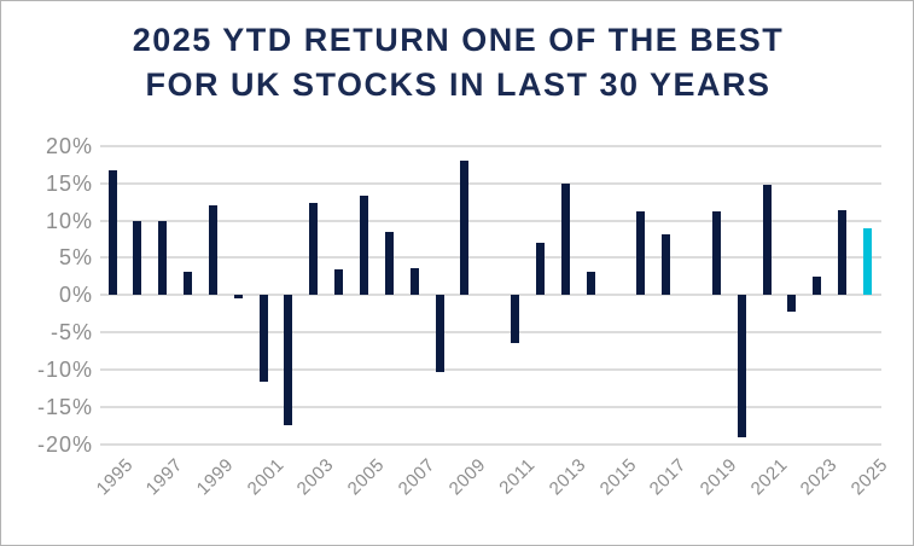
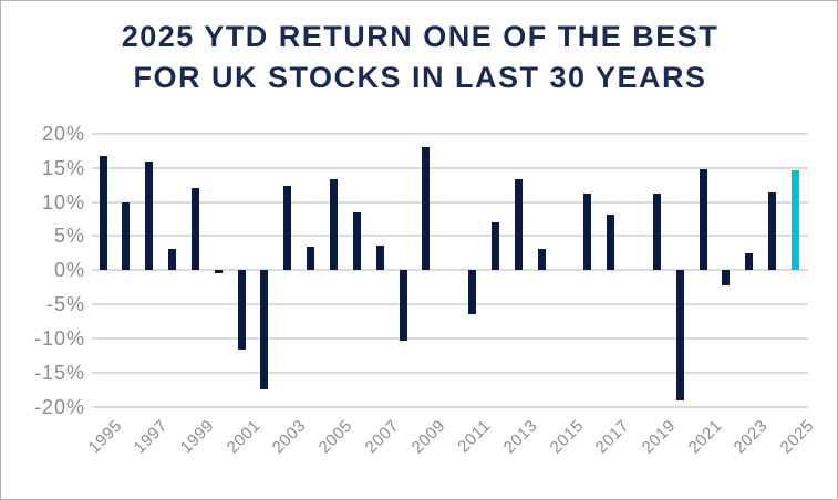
1997: 10% -> 16%
2013: 15% -> 13%
2025: 9% -> 15%
